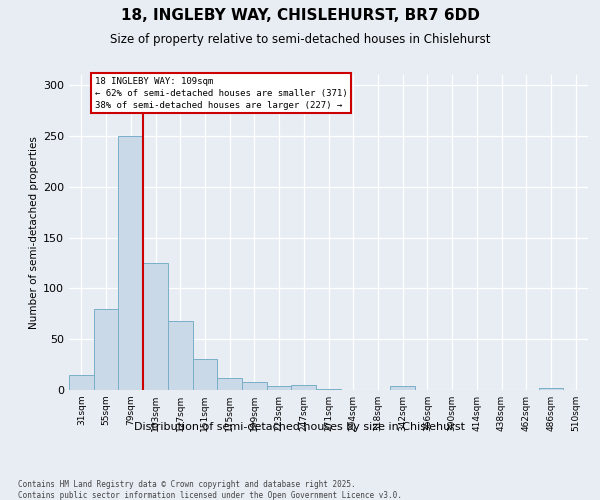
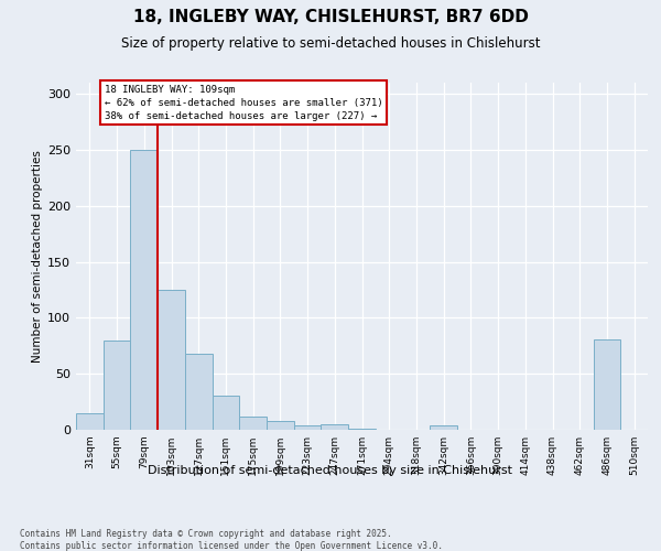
486sqm: 2 -> 81
